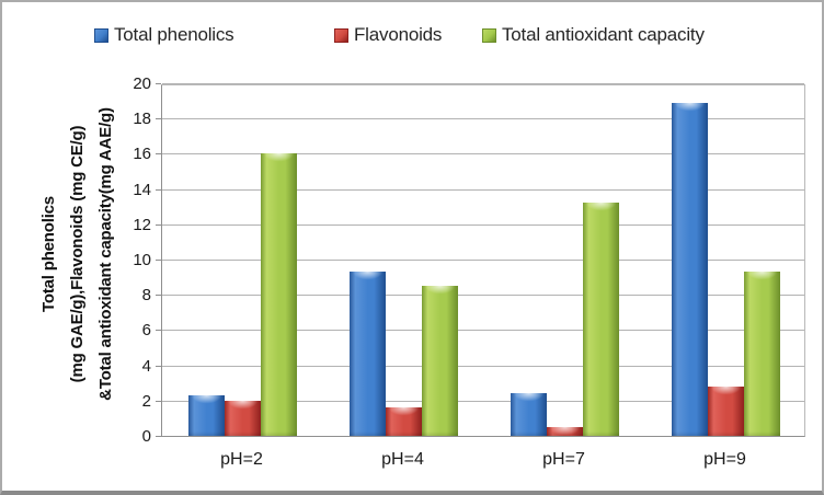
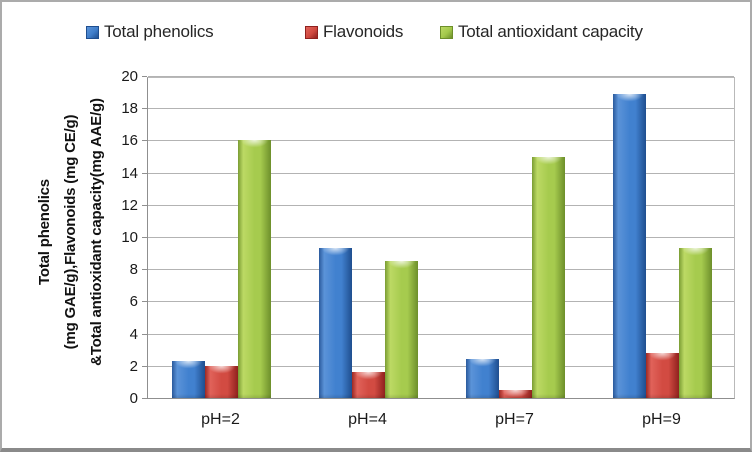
Total antioxidant capacity/pH=7: 13.2 -> 15.0
